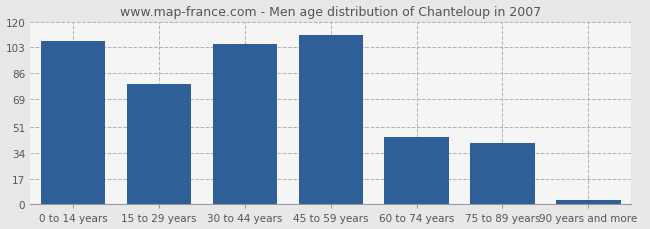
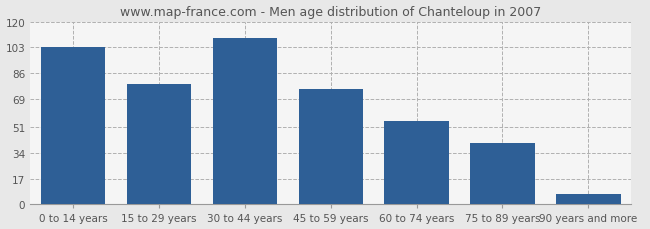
0 to 14 years: 107 -> 103
30 to 44 years: 105 -> 109
45 to 59 years: 111 -> 76
60 to 74 years: 44 -> 55
90 years and more: 3 -> 7
